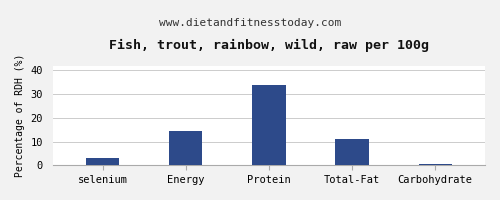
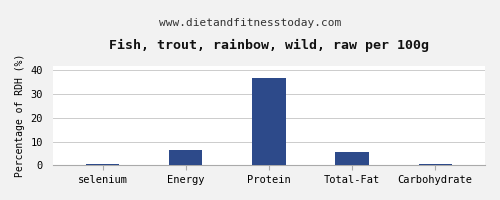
selenium: 3.0 -> 0.5
Energy: 14.5 -> 6.5
Protein: 34.0 -> 37.0
Total-Fat: 11.0 -> 5.5
